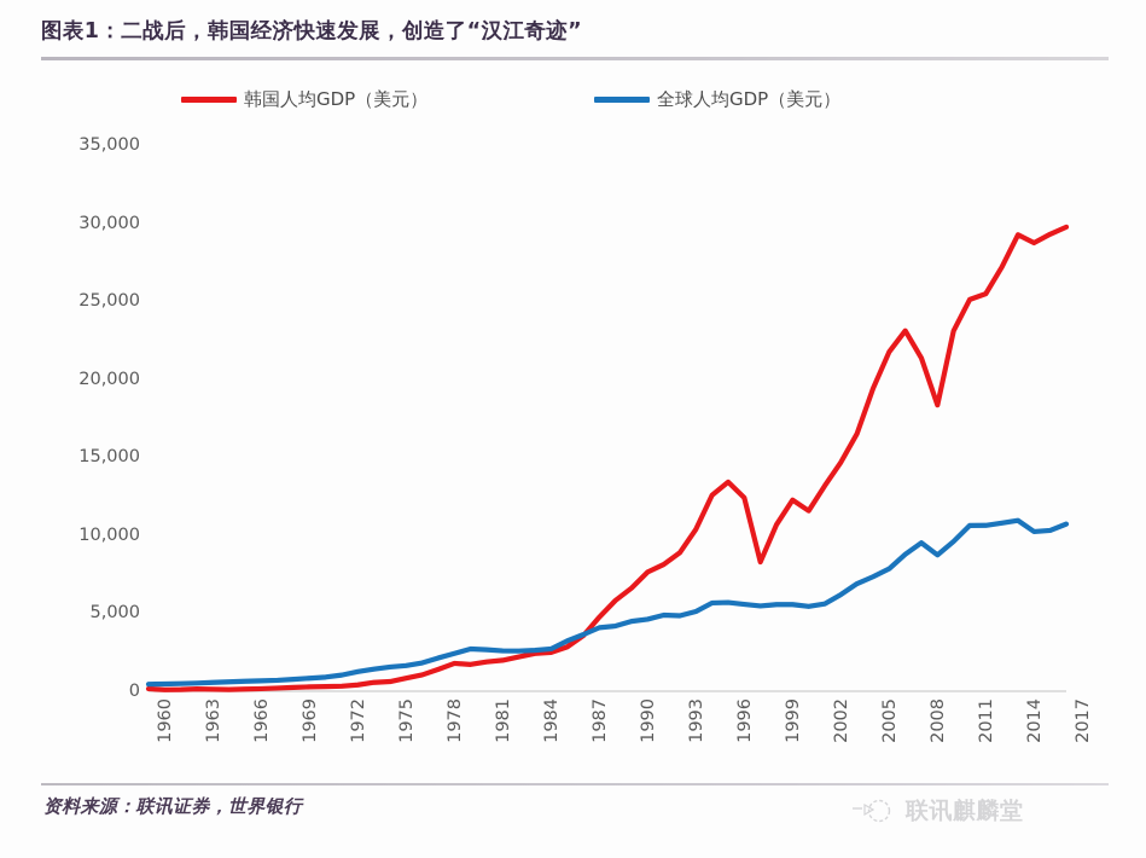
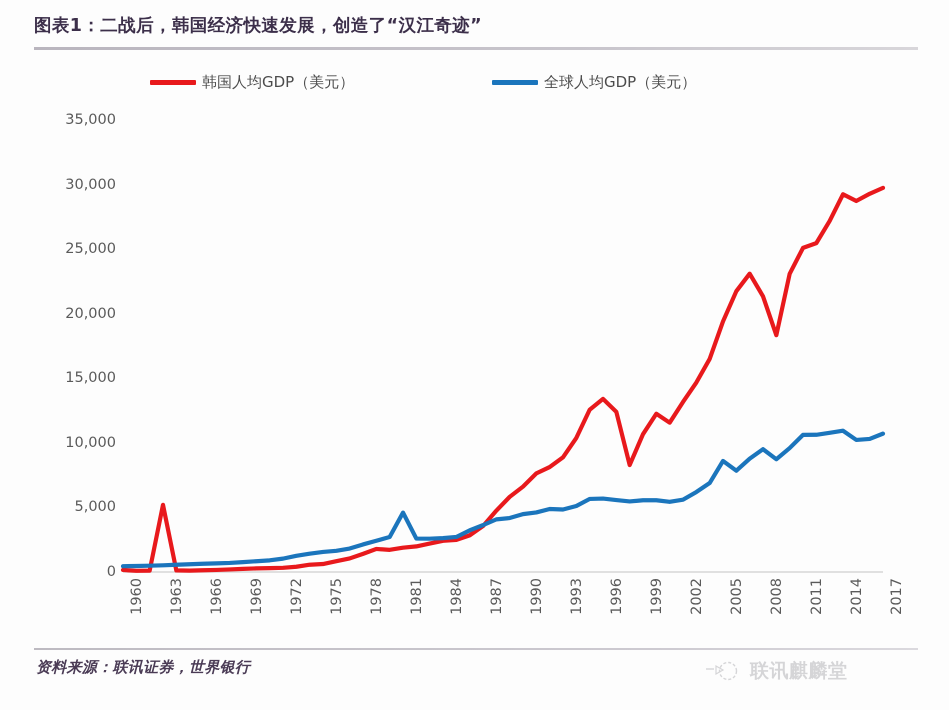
韩国人均GDP（美元）/1963: 100 -> 5200
全球人均GDP（美元）/1981: 2700 -> 4600
全球人均GDP（美元）/2005: 7300 -> 8600
